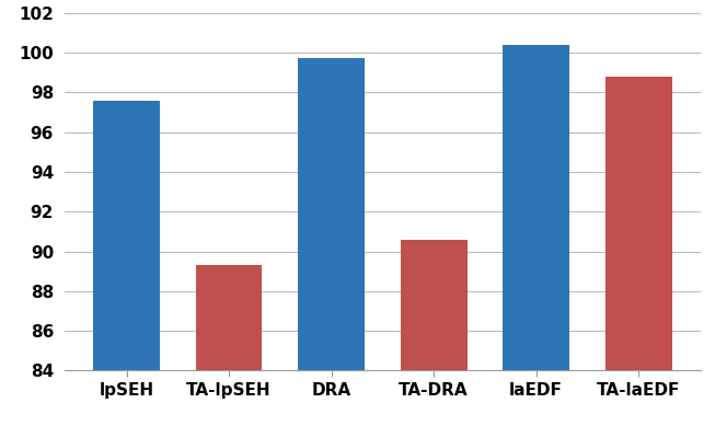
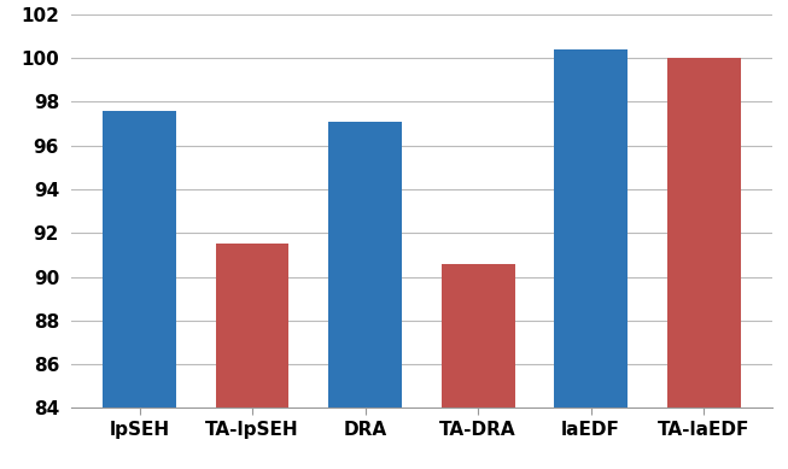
TA-lpSEH: 89.3 -> 91.5
DRA: 99.7 -> 97.1
TA-laEDF: 98.8 -> 100.0
